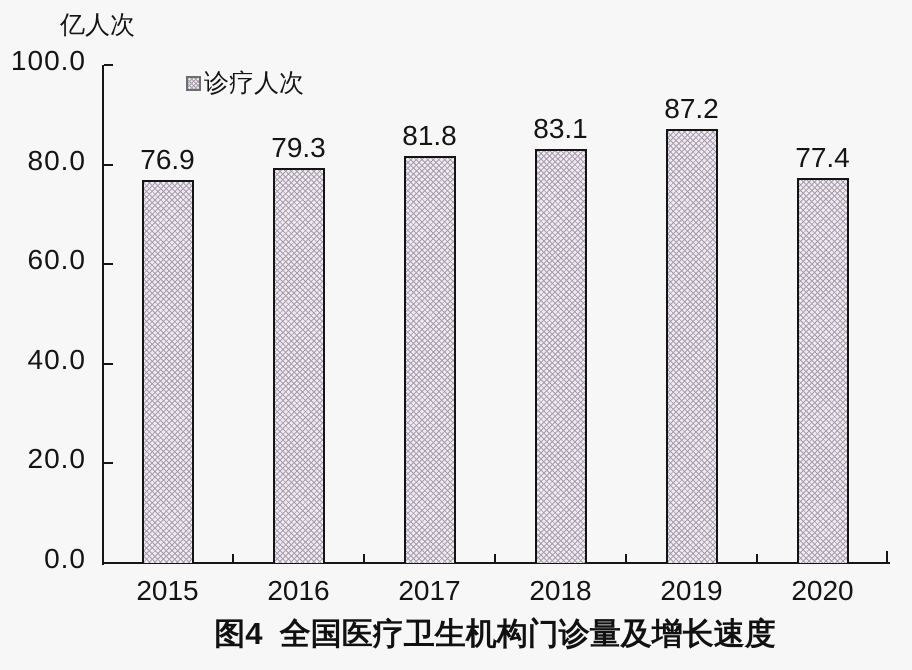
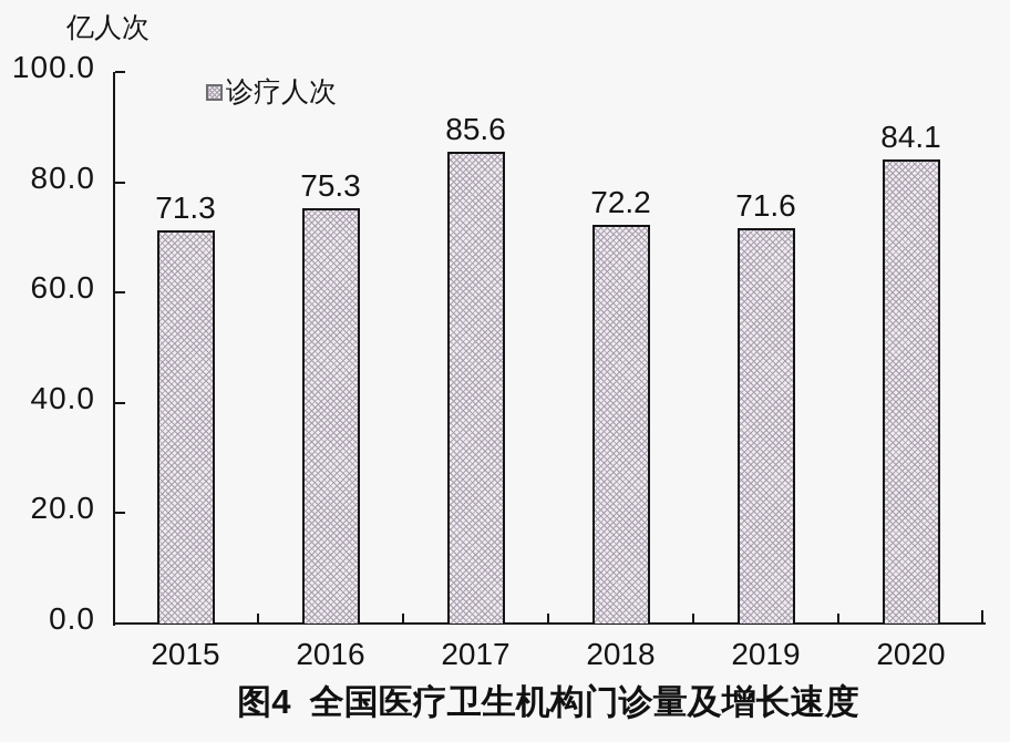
2015: 76.9 -> 71.3
2016: 79.3 -> 75.3
2017: 81.8 -> 85.6
2018: 83.1 -> 72.2
2019: 87.2 -> 71.6
2020: 77.4 -> 84.1
